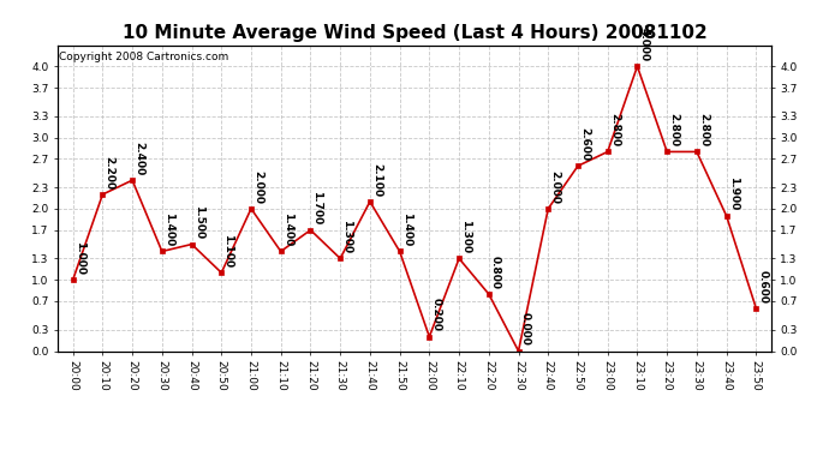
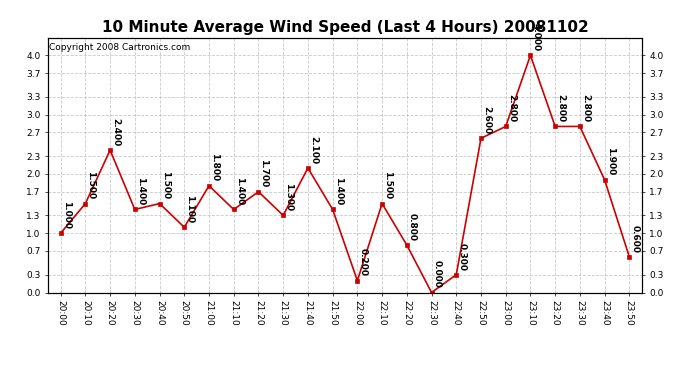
20:10: 2.200 -> 1.500
21:00: 2.000 -> 1.800
22:10: 1.300 -> 1.500
22:40: 2.000 -> 0.300
